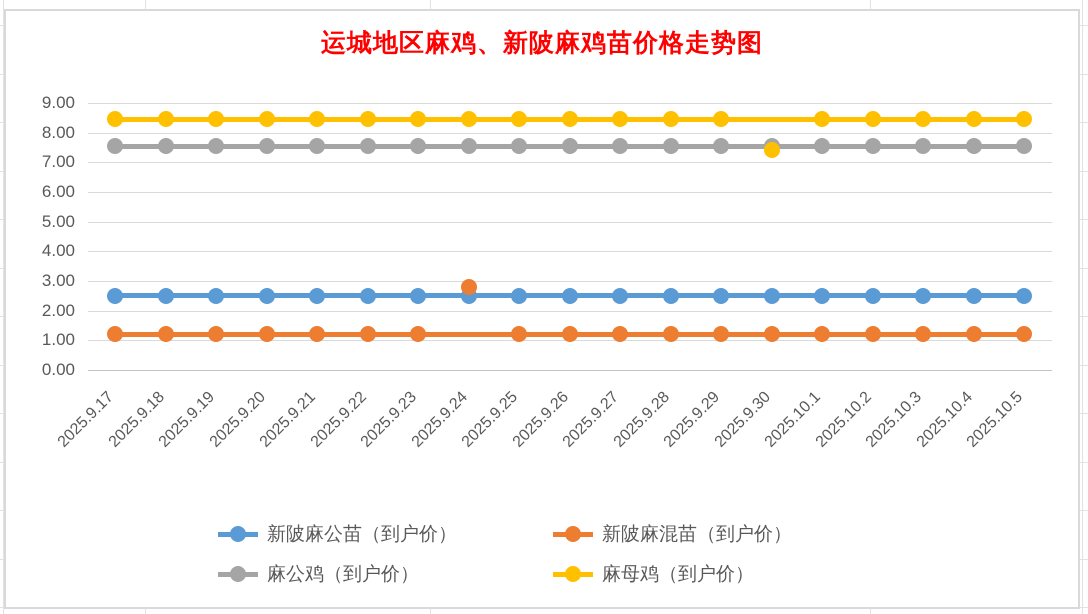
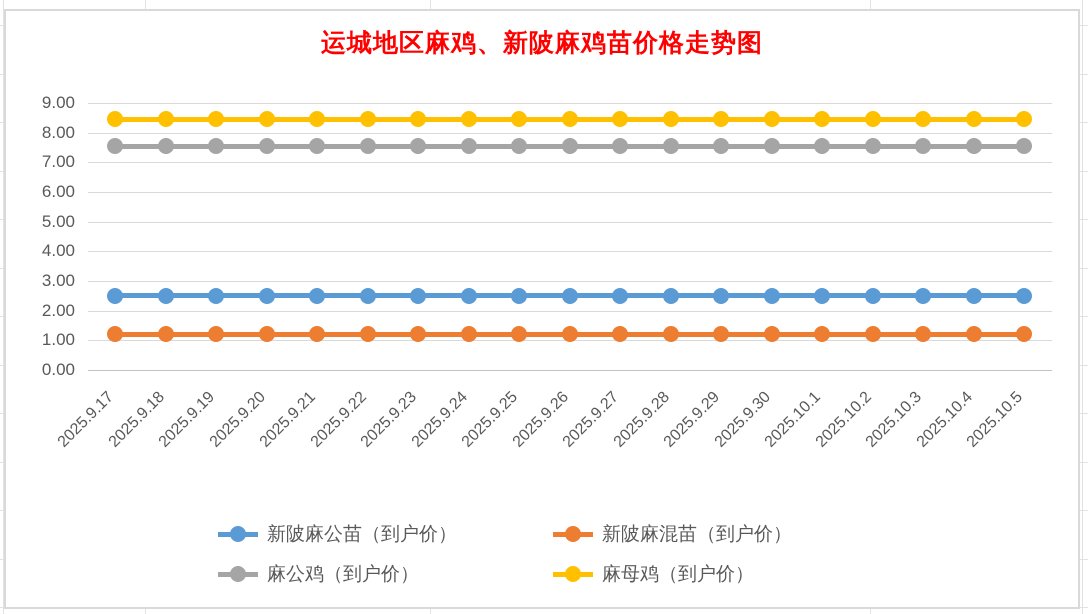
新陂麻混苗（到户价）/2025.9.24: 2.8 -> 1.2
麻母鸡（到户价）/2025.9.30: 7.4 -> 8.4
